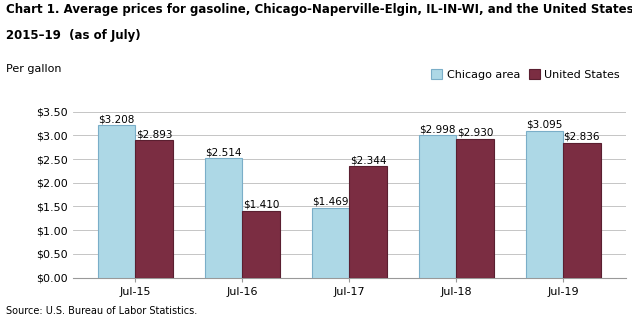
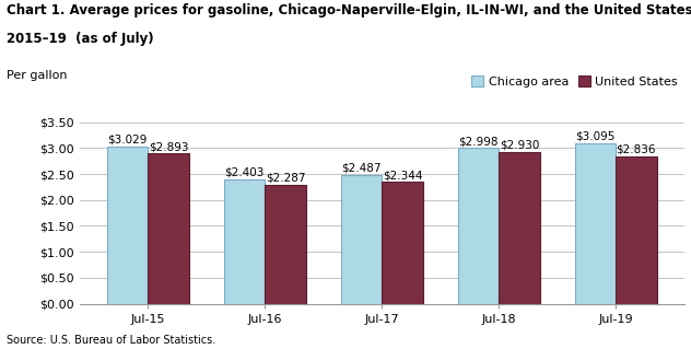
Chicago area/Jul-15: $3.208 -> $3.029
Chicago area/Jul-16: $2.514 -> $2.403
United States/Jul-16: $1.410 -> $2.287
Chicago area/Jul-17: $1.469 -> $2.487
